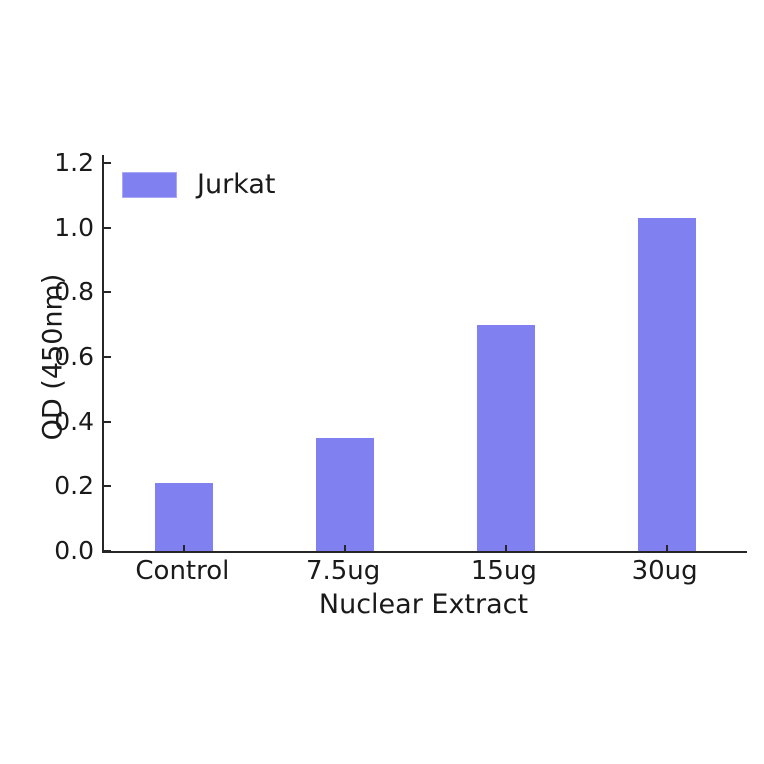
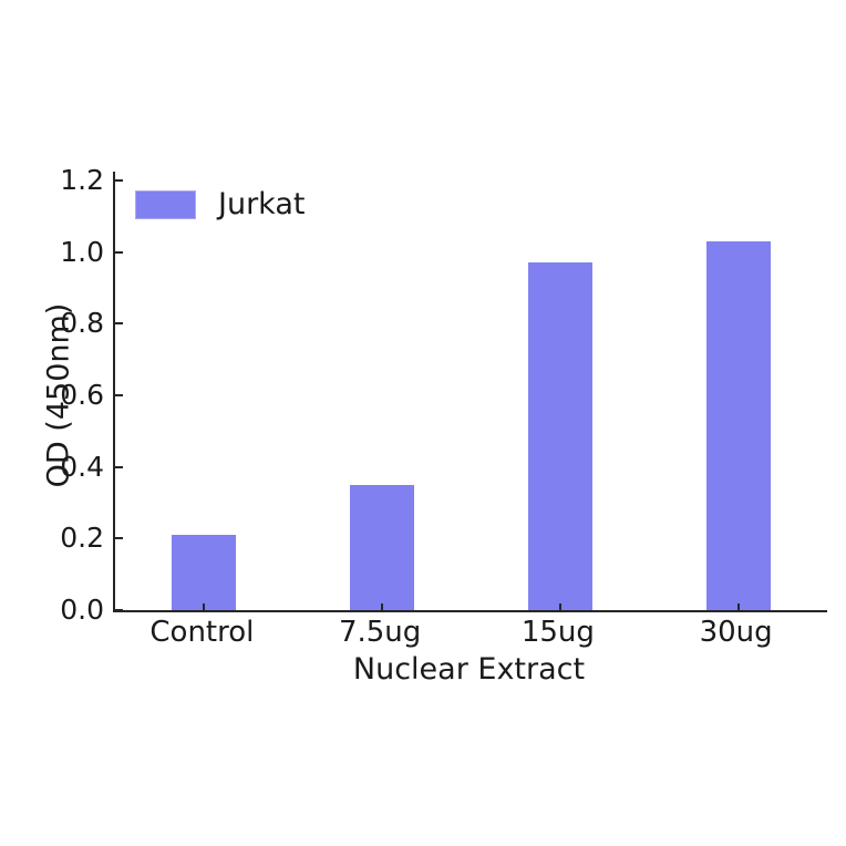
15ug: 0.70 -> 0.97
